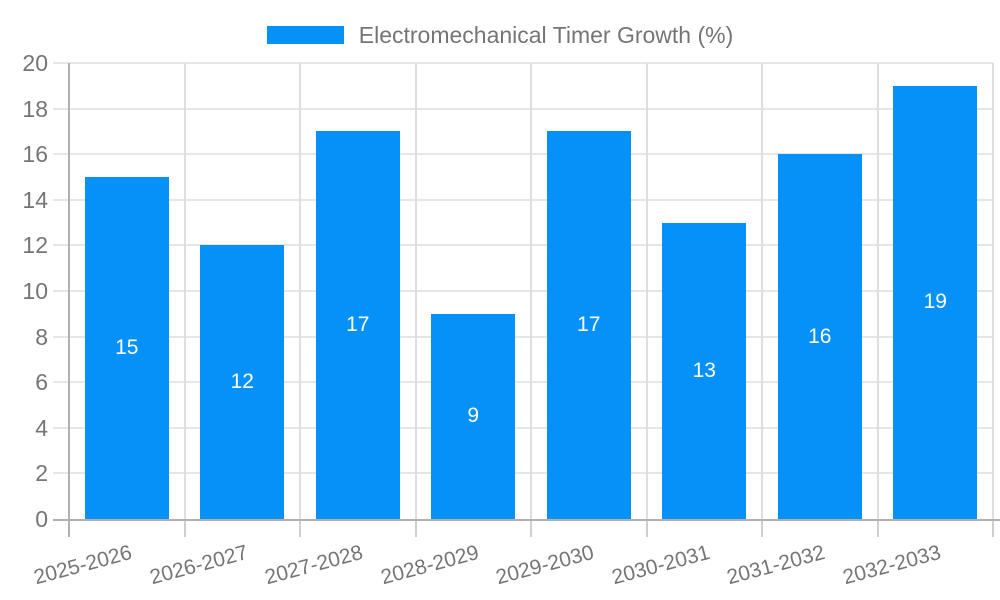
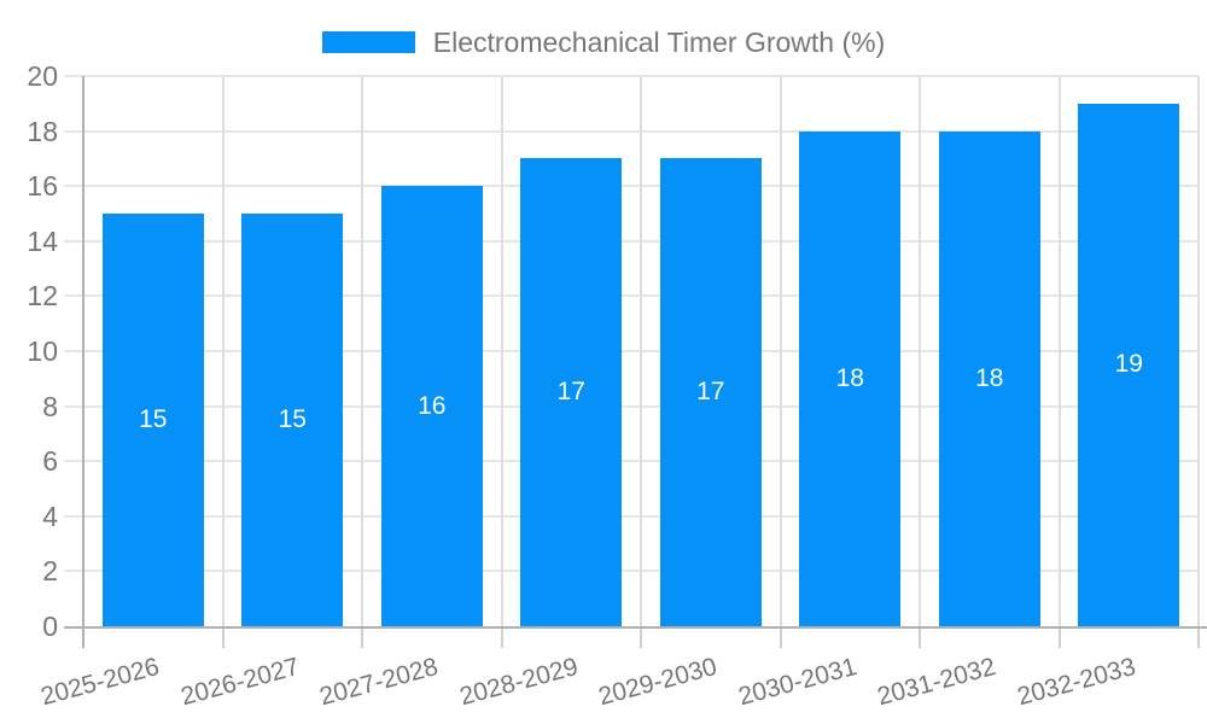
2026-2027: 12 -> 15
2027-2028: 17 -> 16
2028-2029: 9 -> 17
2030-2031: 13 -> 18
2031-2032: 16 -> 18
